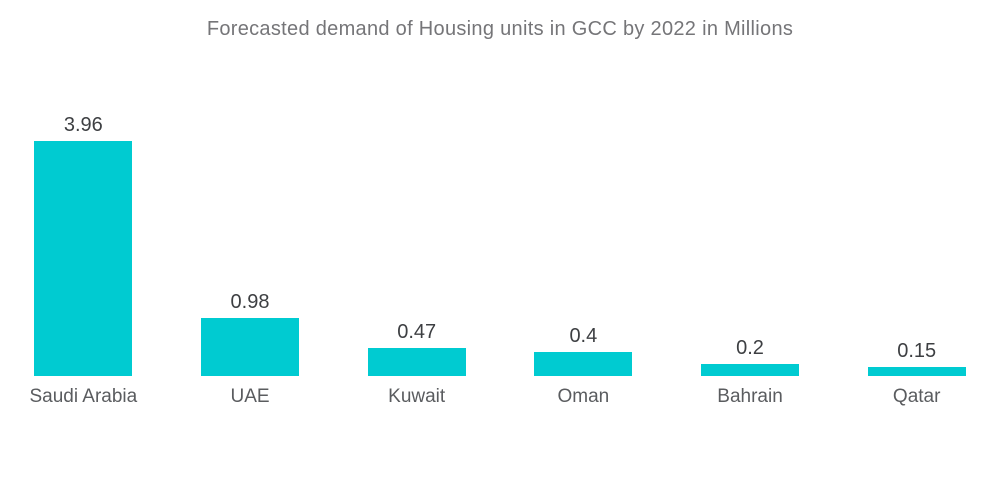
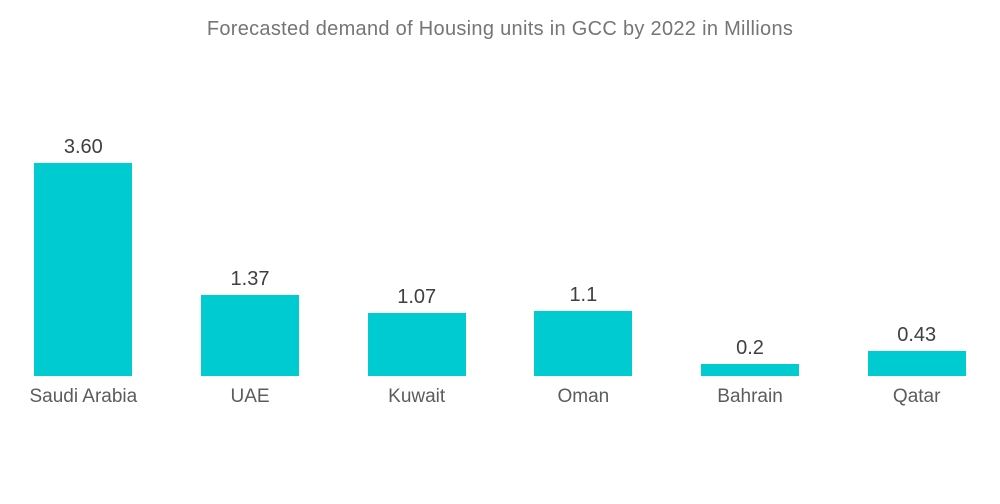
Saudi Arabia: 3.96 -> 3.60
UAE: 0.98 -> 1.37
Kuwait: 0.47 -> 1.07
Oman: 0.4 -> 1.1
Qatar: 0.15 -> 0.43
